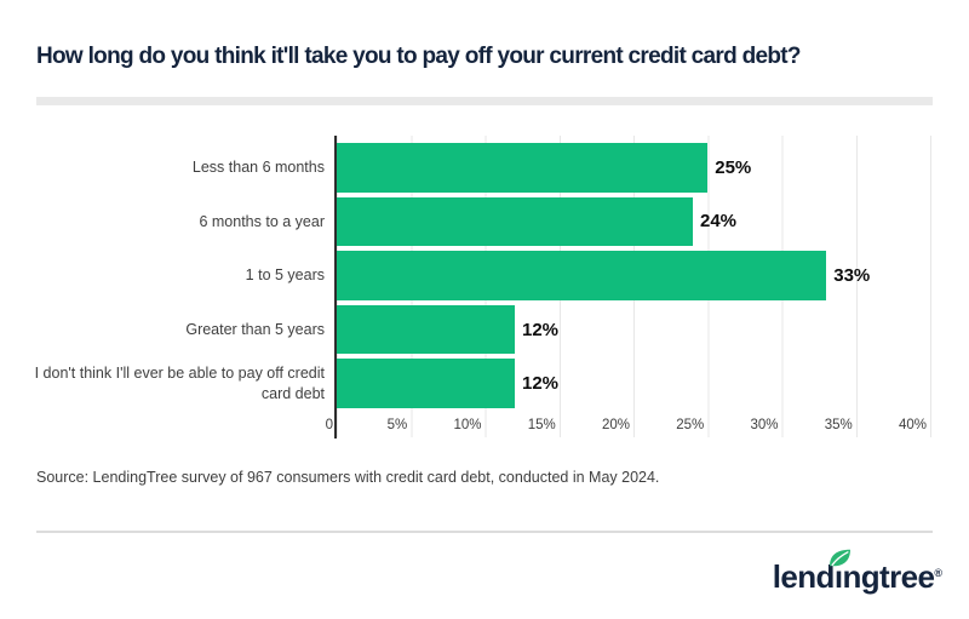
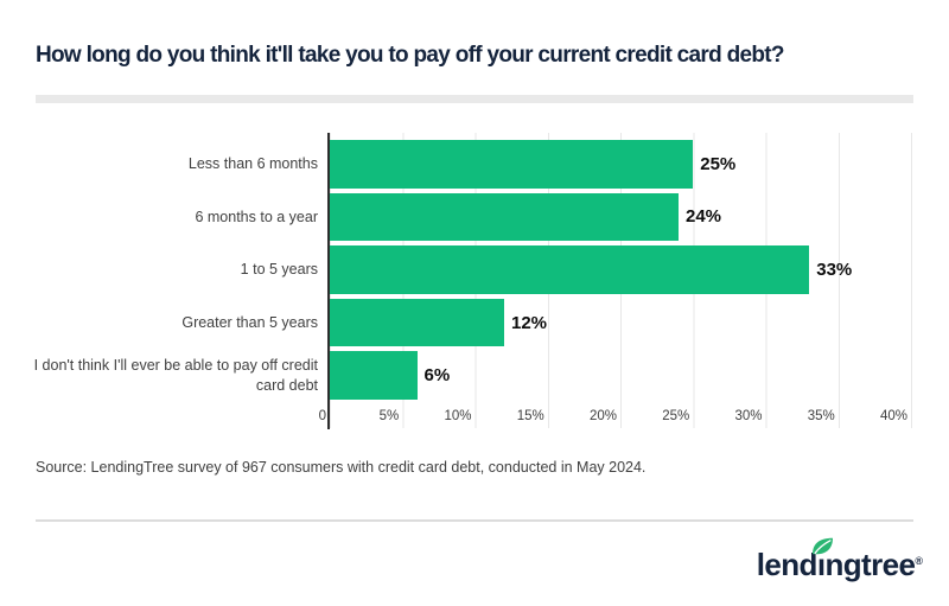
I don't think I'll ever be able to pay off credit card debt: 12% -> 6%
